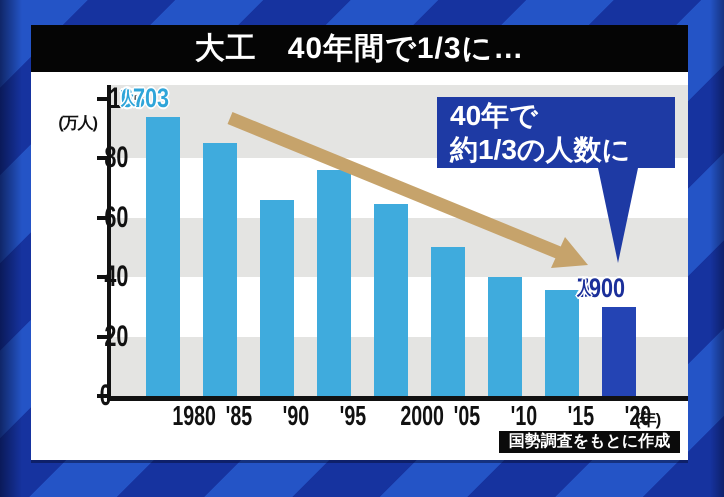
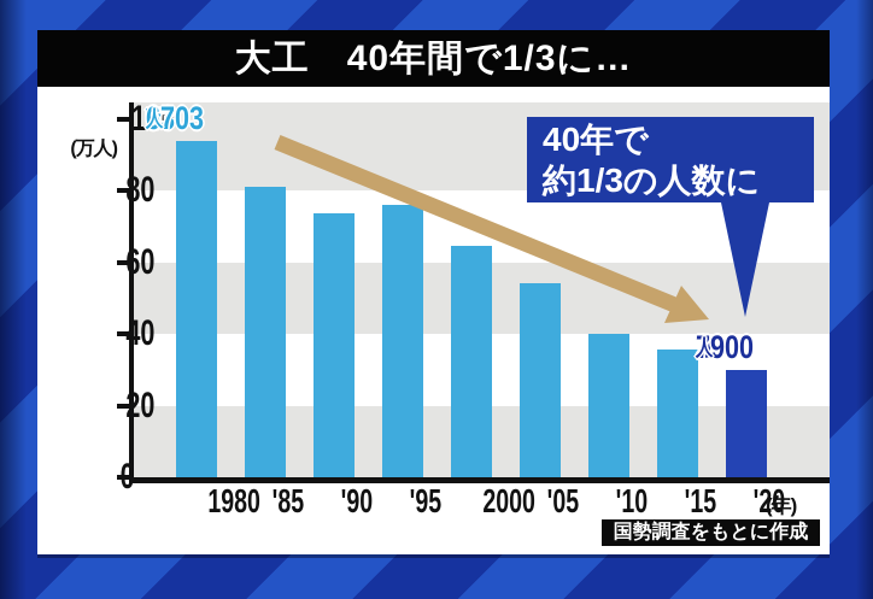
'85: 85 -> 81
'90: 66 -> 74
'05: 50 -> 54
